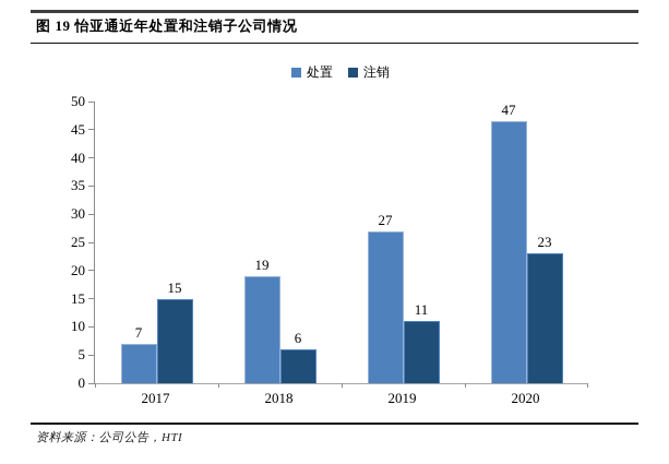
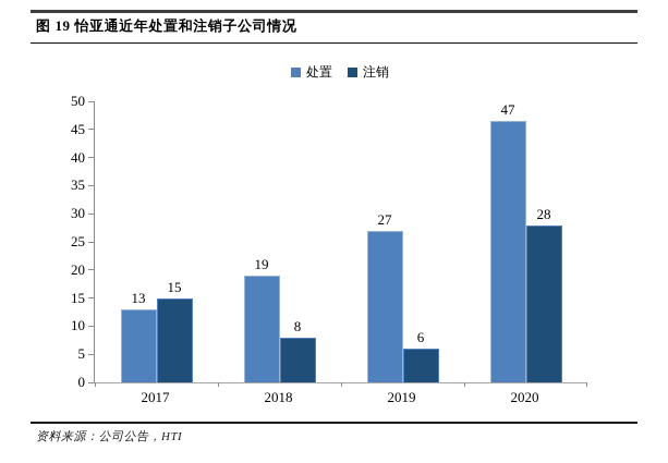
处置/2017: 7 -> 13
注销/2018: 6 -> 8
注销/2019: 11 -> 6
注销/2020: 23 -> 28
